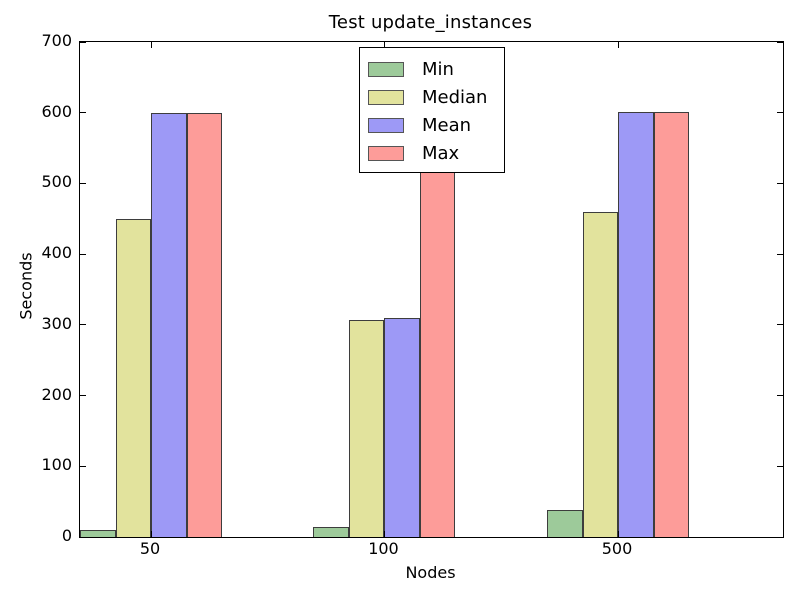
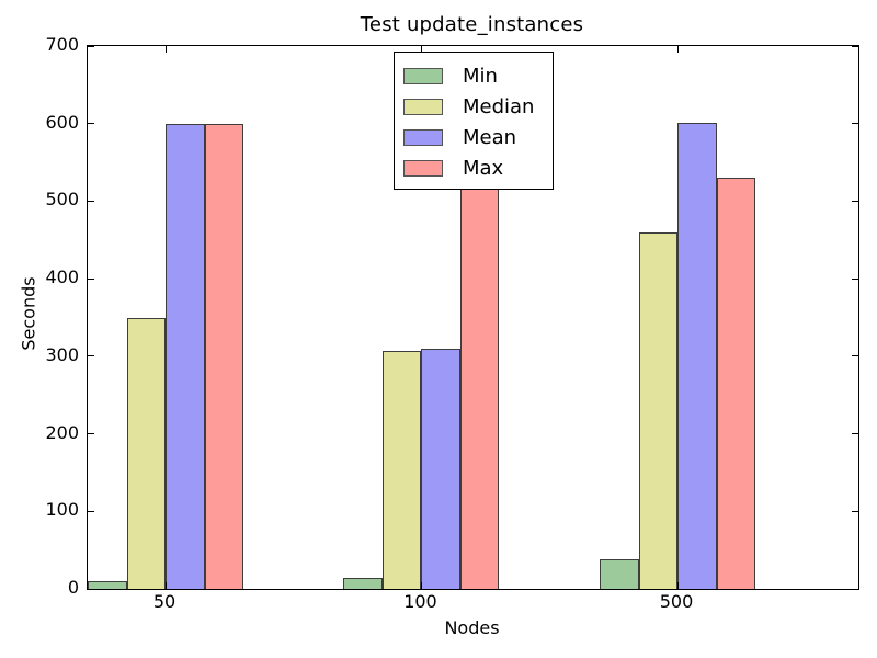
Median/50: 450 -> 350
Max/500: 600 -> 530
